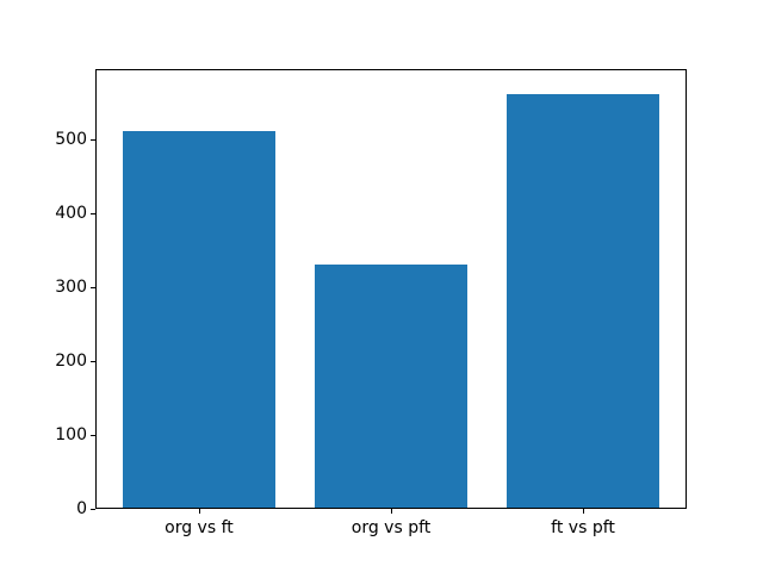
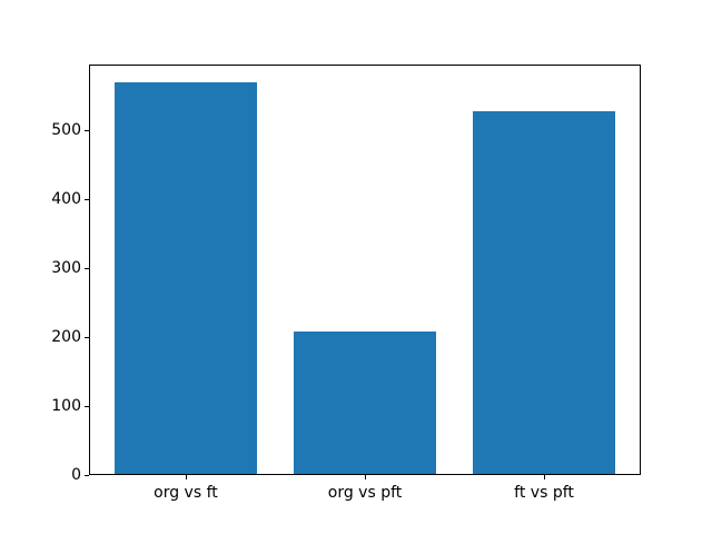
org vs ft: 510 -> 570
org vs pft: 330 -> 210
ft vs pft: 560 -> 530
